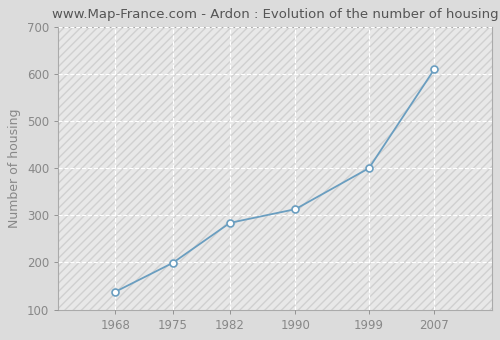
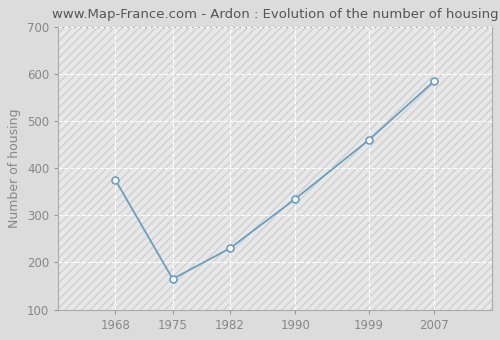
1968: 138 -> 375
1975: 199 -> 165
1982: 284 -> 230
1990: 313 -> 335
1999: 400 -> 460
2007: 610 -> 585
